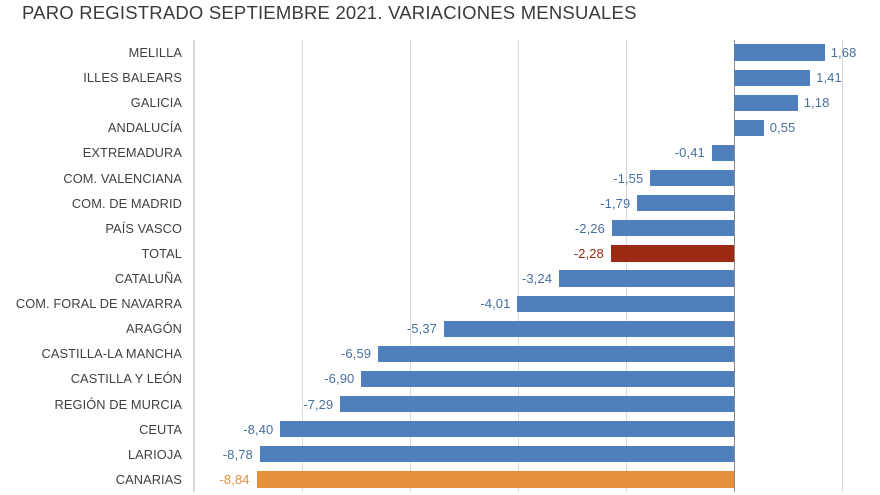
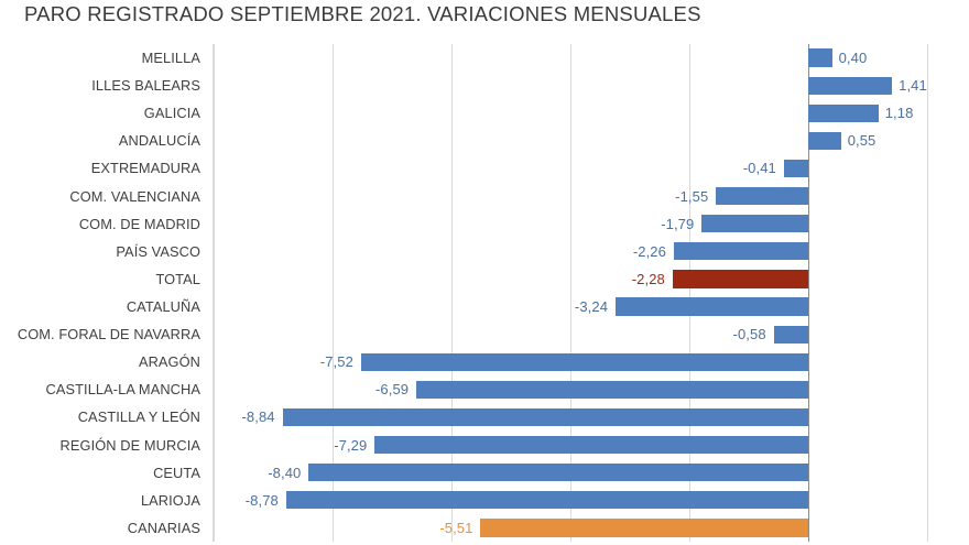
MELILLA: 1,68 -> 0,40
COM. FORAL DE NAVARRA: -4,01 -> -0,58
ARAGÓN: -5,37 -> -7,52
CASTILLA Y LEÓN: -6,90 -> -8,84
CANARIAS: -8,84 -> -5,51
